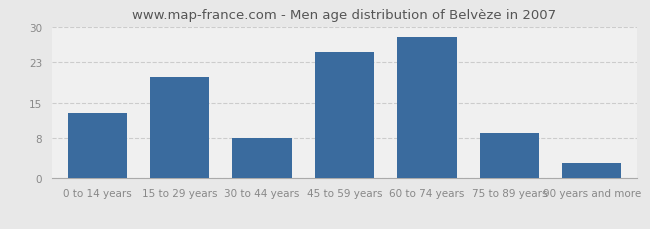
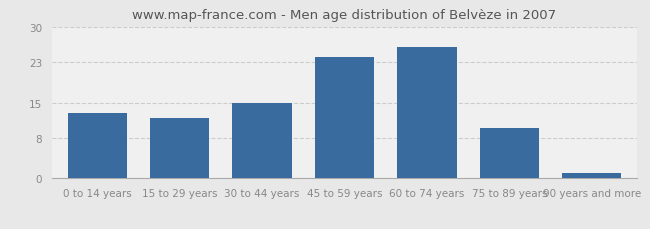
15 to 29 years: 20 -> 12
30 to 44 years: 8 -> 15
45 to 59 years: 25 -> 24
60 to 74 years: 28 -> 26
75 to 89 years: 9 -> 10
90 years and more: 3 -> 1
